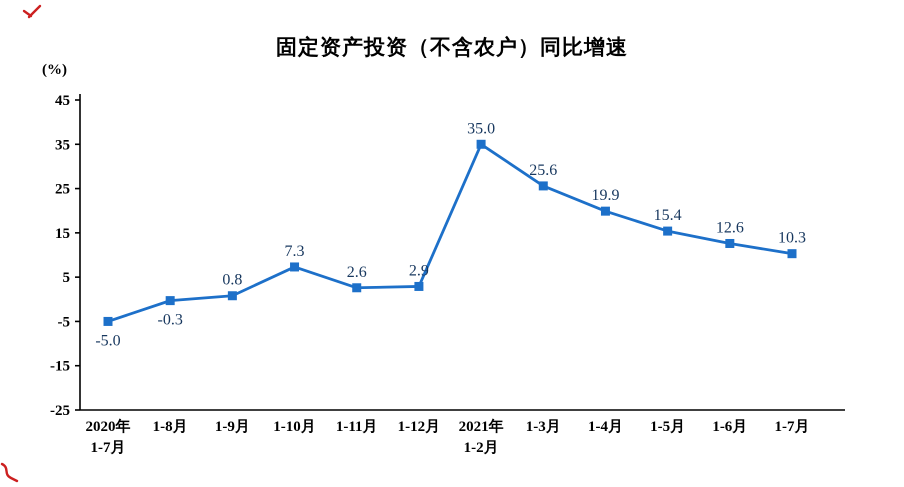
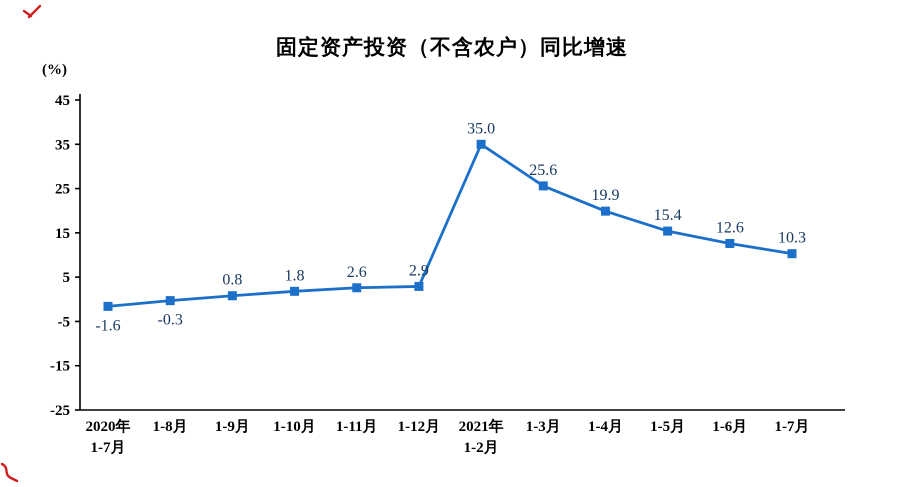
2020年 1-7月: -5.0 -> -1.6
1-10月: 7.3 -> 1.8
